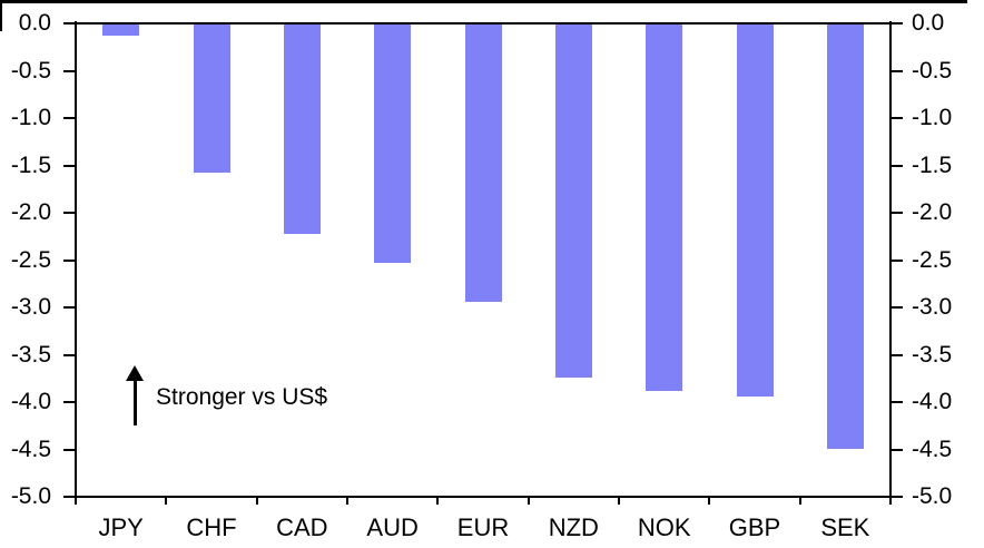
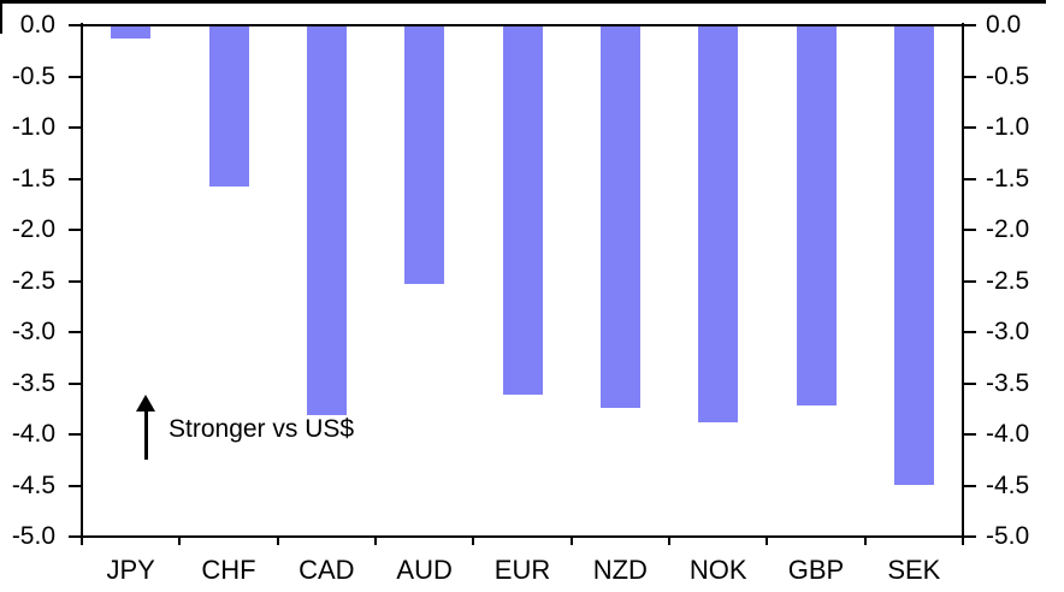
CAD: -2.2 -> -3.8
EUR: -2.9 -> -3.6
GBP: -3.9 -> -3.7
